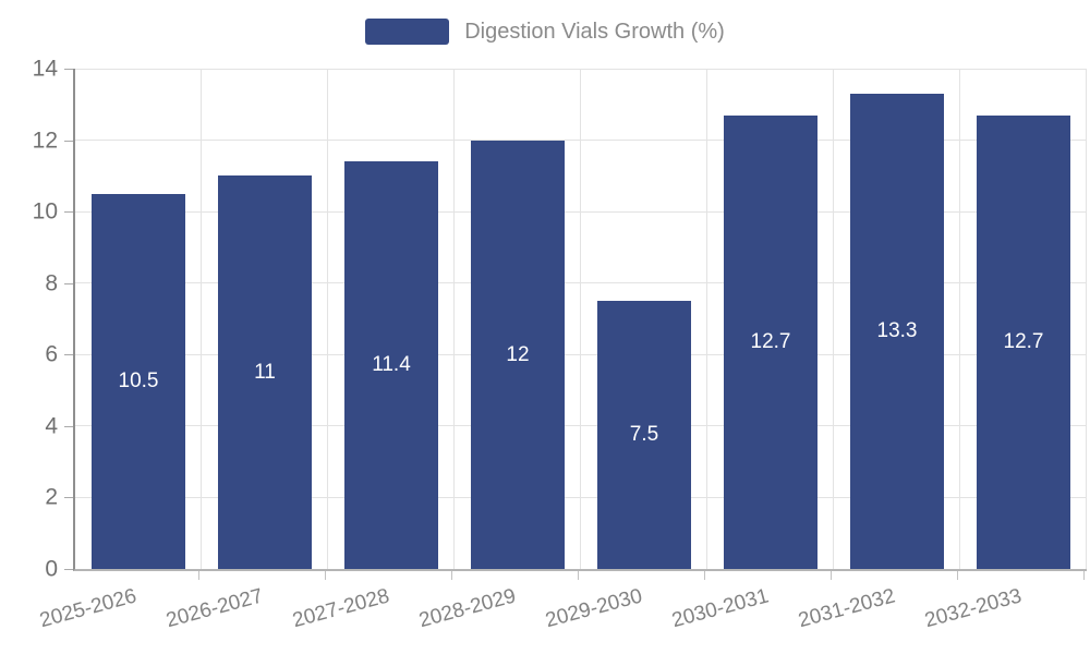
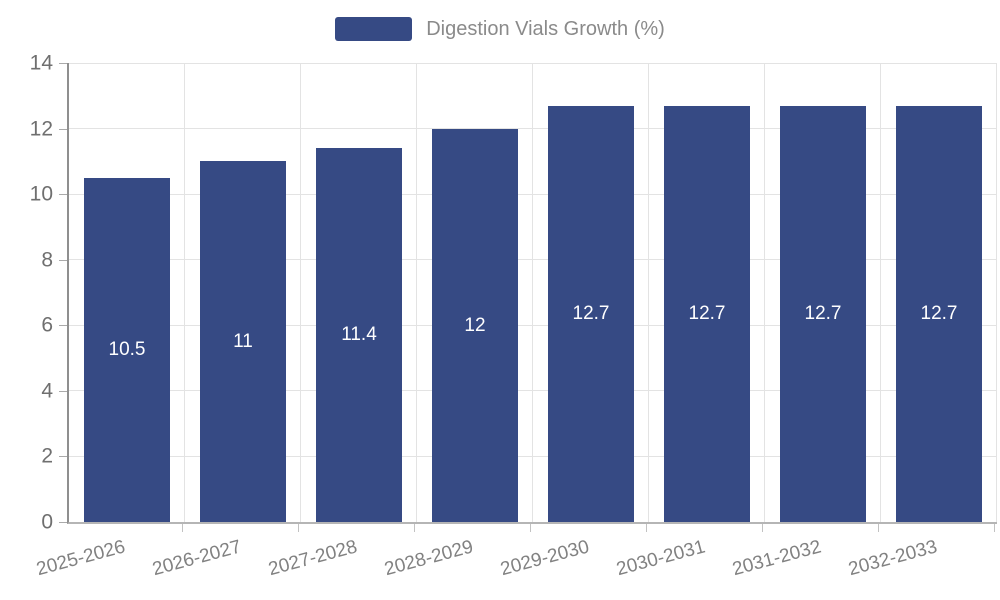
2029-2030: 7.5 -> 12.7
2031-2032: 13.3 -> 12.7
